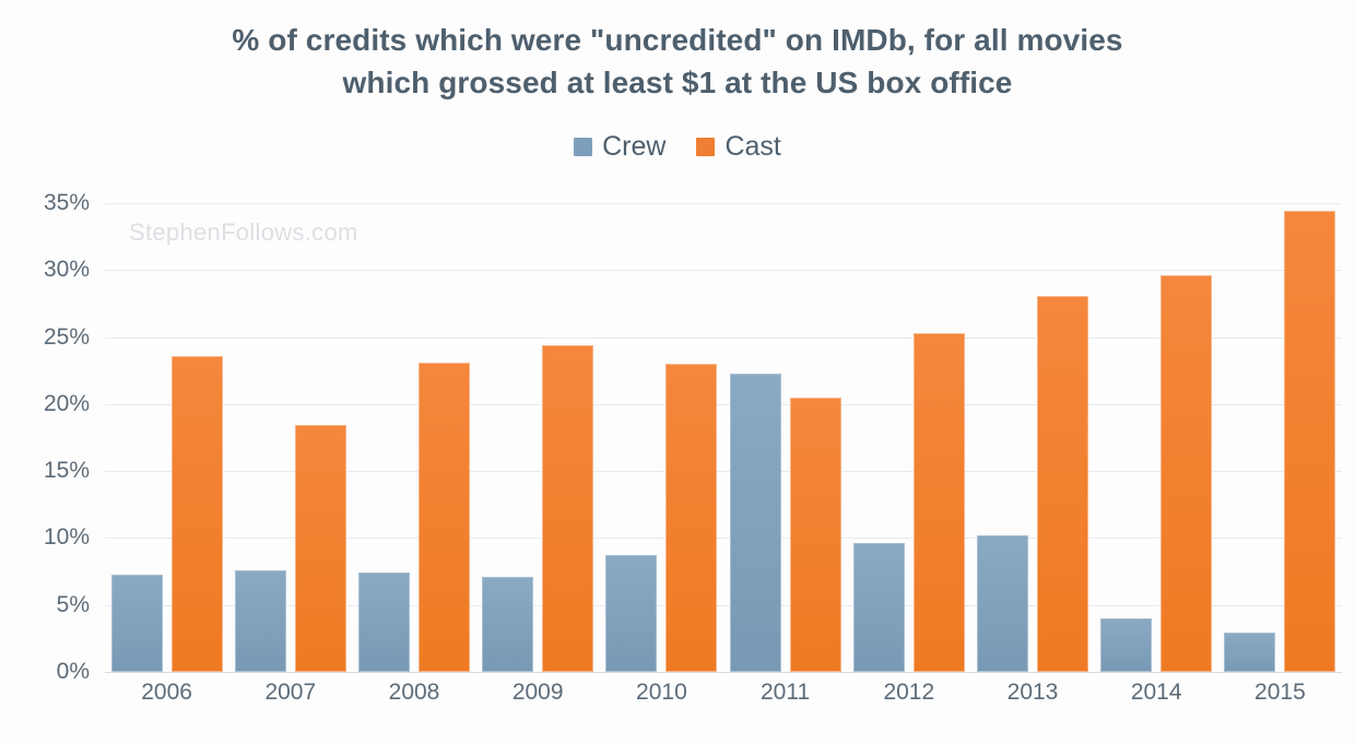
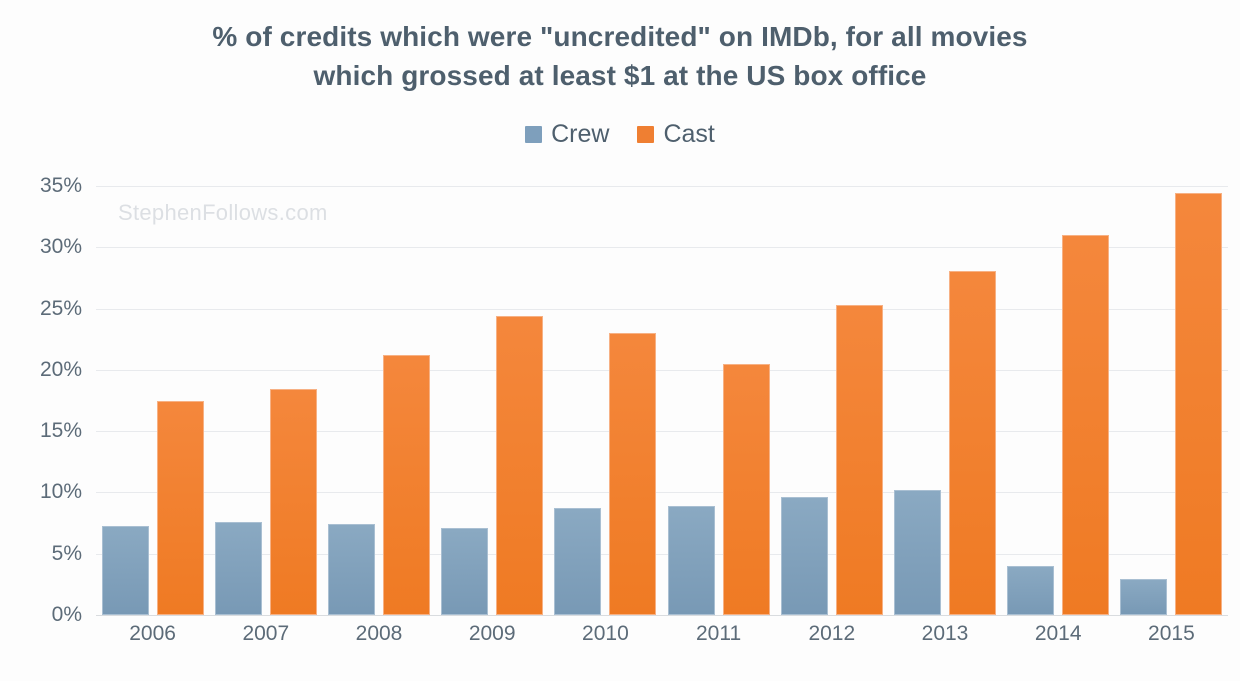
Cast/2006: 23.6% -> 17.5%
Cast/2008: 23.1% -> 21.2%
Crew/2011: 22.3% -> 8.9%
Cast/2014: 29.6% -> 31.0%
